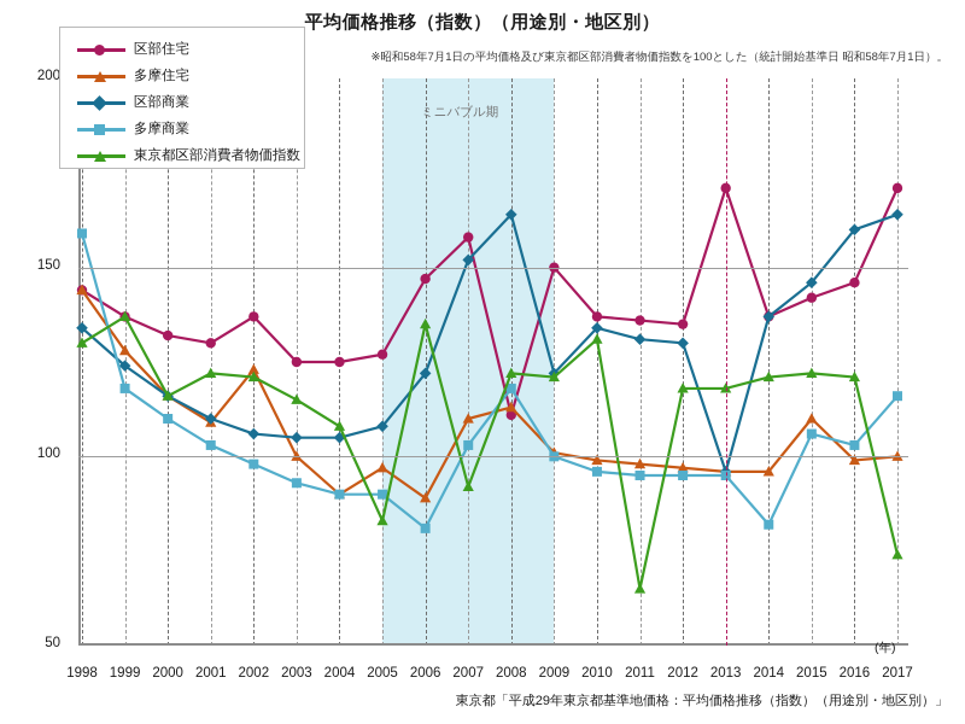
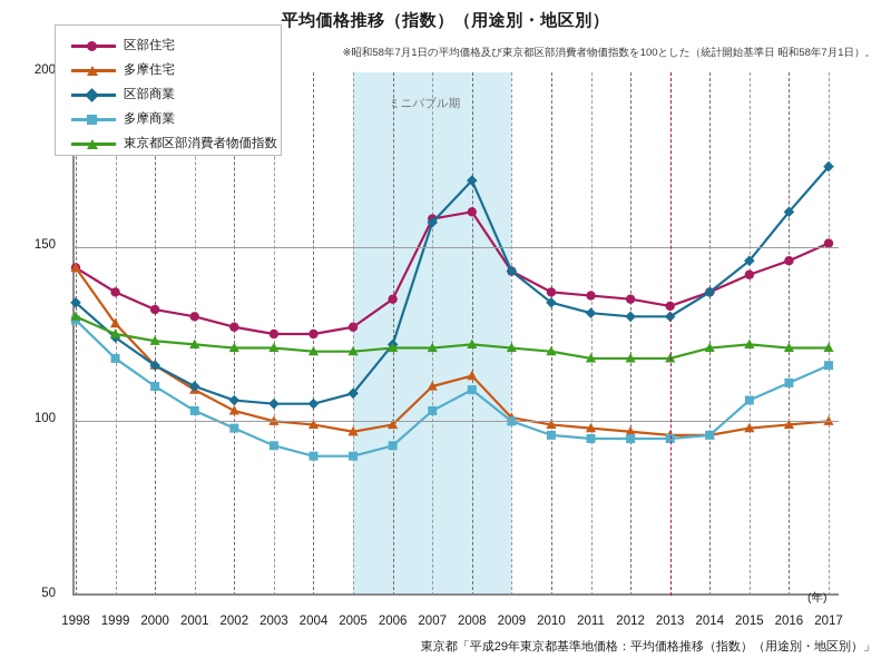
多摩商業/1998: 159 -> 129
東京都区部消費者物価指数/1999: 137 -> 125
東京都区部消費者物価指数/2000: 116 -> 123
区部住宅/2002: 137 -> 127
多摩住宅/2002: 123 -> 103
東京都区部消費者物価指数/2003: 115 -> 121
多摩住宅/2004: 90 -> 99
東京都区部消費者物価指数/2004: 108 -> 120
東京都区部消費者物価指数/2005: 83 -> 120
区部住宅/2006: 147 -> 135
多摩住宅/2006: 89 -> 99
多摩商業/2006: 81 -> 93
東京都区部消費者物価指数/2006: 135 -> 121
区部商業/2007: 152 -> 157
東京都区部消費者物価指数/2007: 92 -> 121
区部住宅/2008: 111 -> 160
区部商業/2008: 164 -> 169
多摩商業/2008: 118 -> 109
区部住宅/2009: 150 -> 143
区部商業/2009: 122 -> 143
東京都区部消費者物価指数/2010: 131 -> 120
東京都区部消費者物価指数/2011: 65 -> 118
区部住宅/2013: 171 -> 133
区部商業/2013: 96 -> 130
多摩商業/2014: 82 -> 96
多摩住宅/2015: 110 -> 98
多摩商業/2016: 103 -> 111
区部住宅/2017: 171 -> 151
区部商業/2017: 164 -> 173
東京都区部消費者物価指数/2017: 74 -> 121
